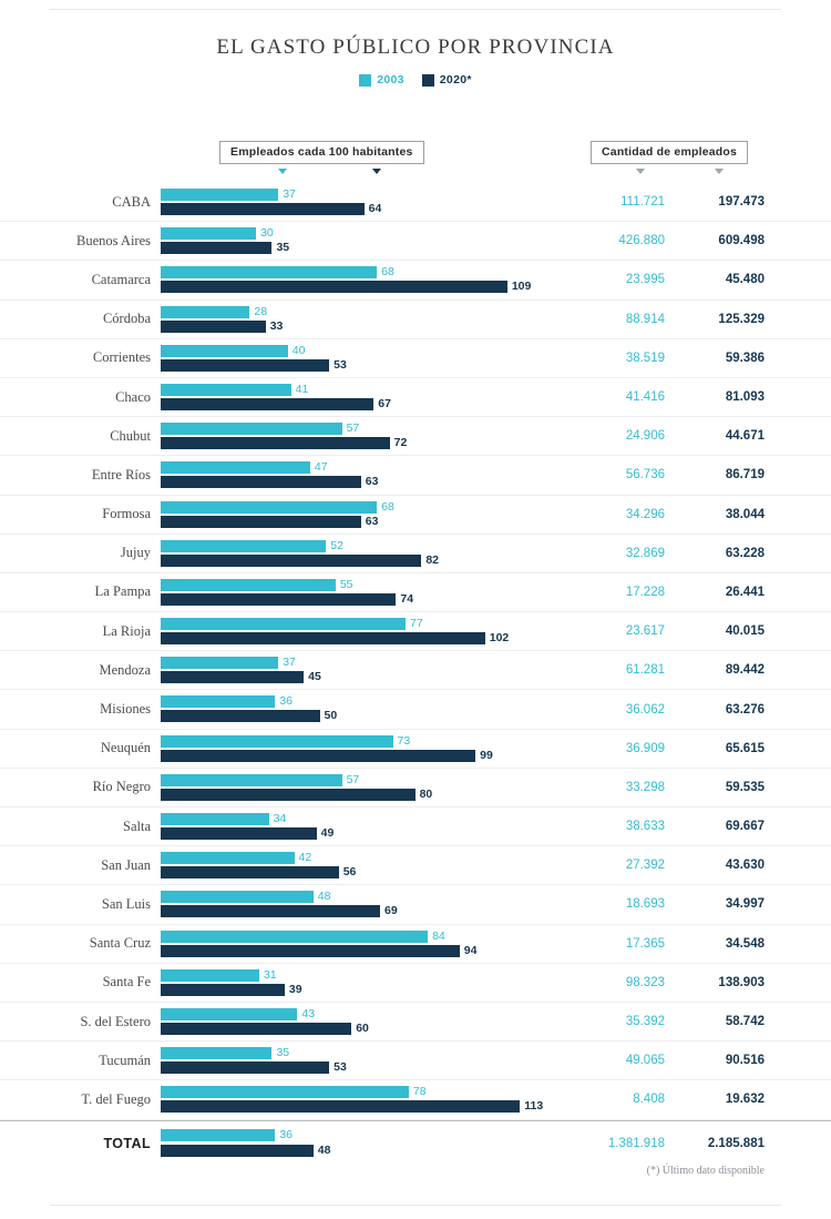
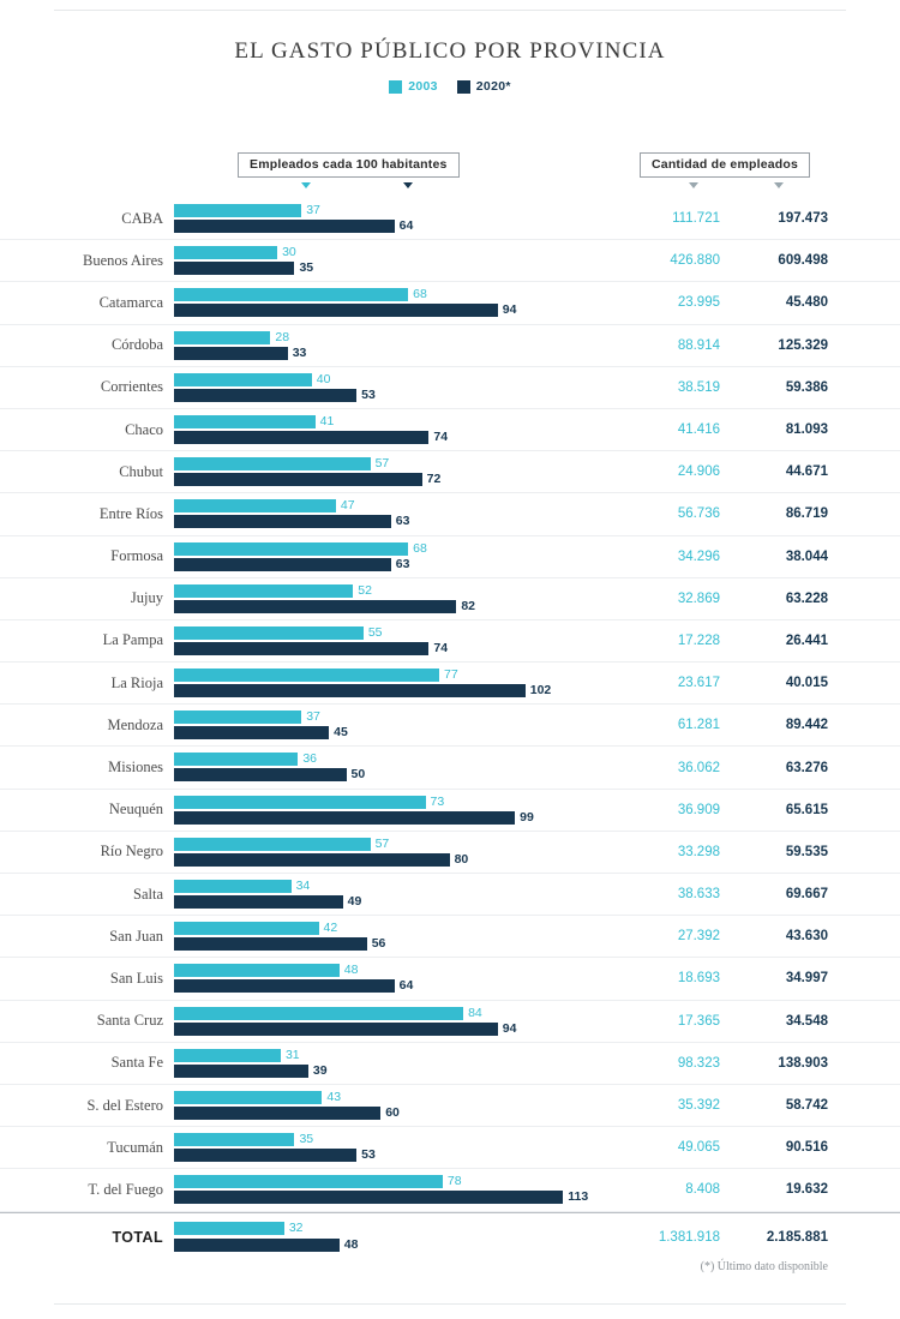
2020*/Catamarca: 109 -> 94
2020*/Chaco: 67 -> 74
2020*/San Luis: 69 -> 64
2003/TOTAL: 36 -> 32
